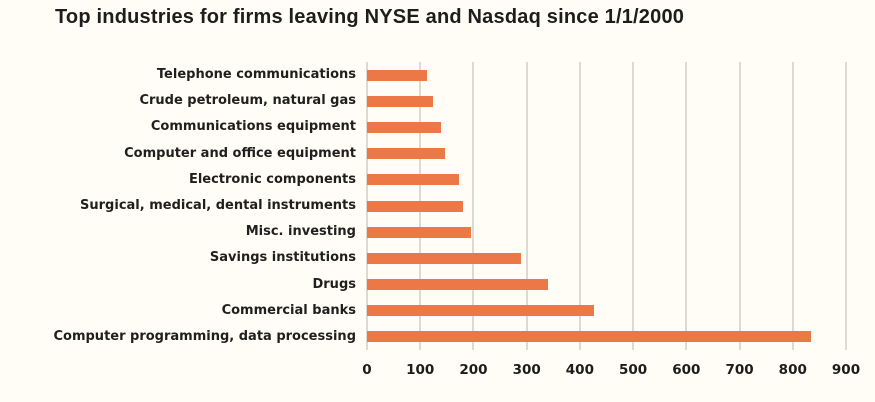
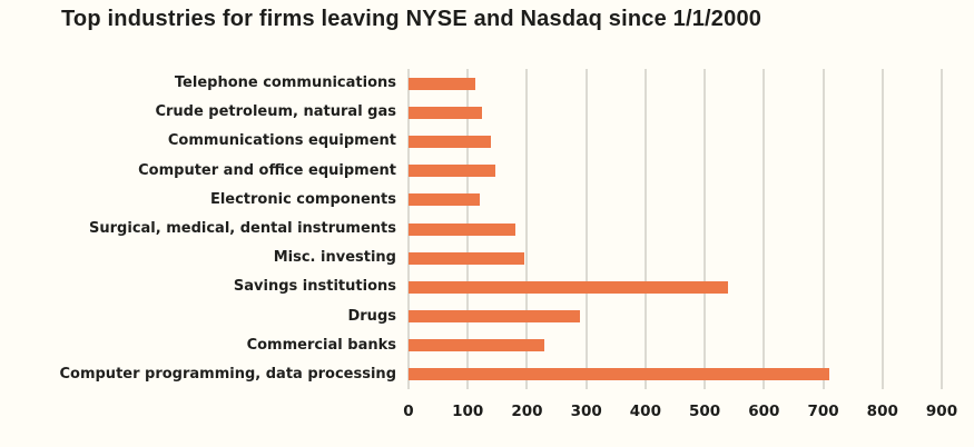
Electronic components: 170 -> 120
Savings institutions: 290 -> 540
Drugs: 340 -> 290
Commercial banks: 430 -> 230
Computer programming, data processing: 840 -> 710
